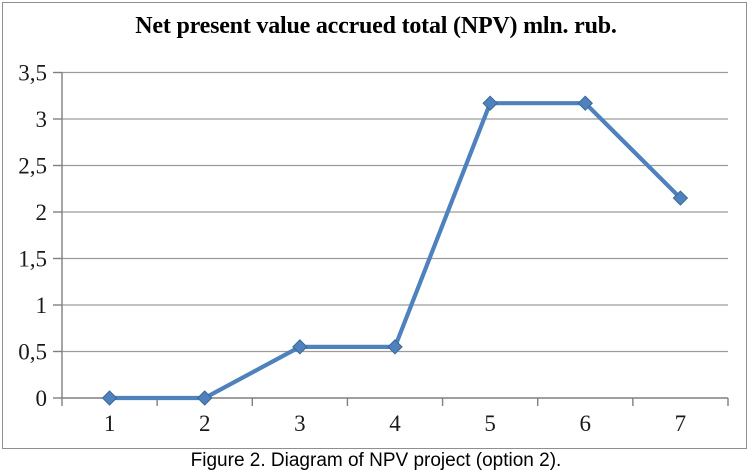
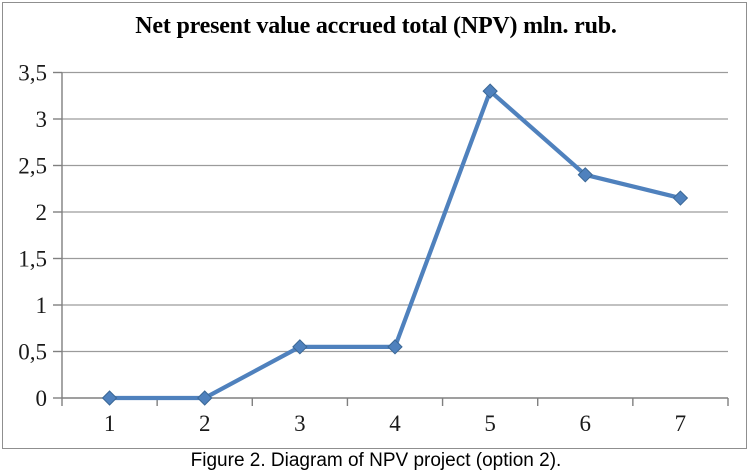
5: 3,2 -> 3,3
6: 3,2 -> 2,4
